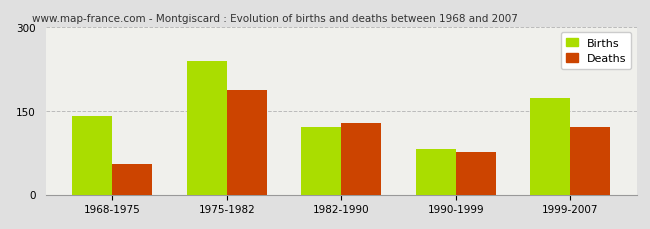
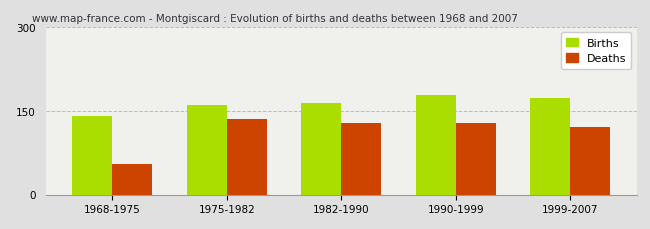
Births/1975-1982: 238 -> 160
Deaths/1975-1982: 186 -> 135
Births/1982-1990: 120 -> 163
Births/1990-1999: 82 -> 178
Deaths/1990-1999: 76 -> 128
